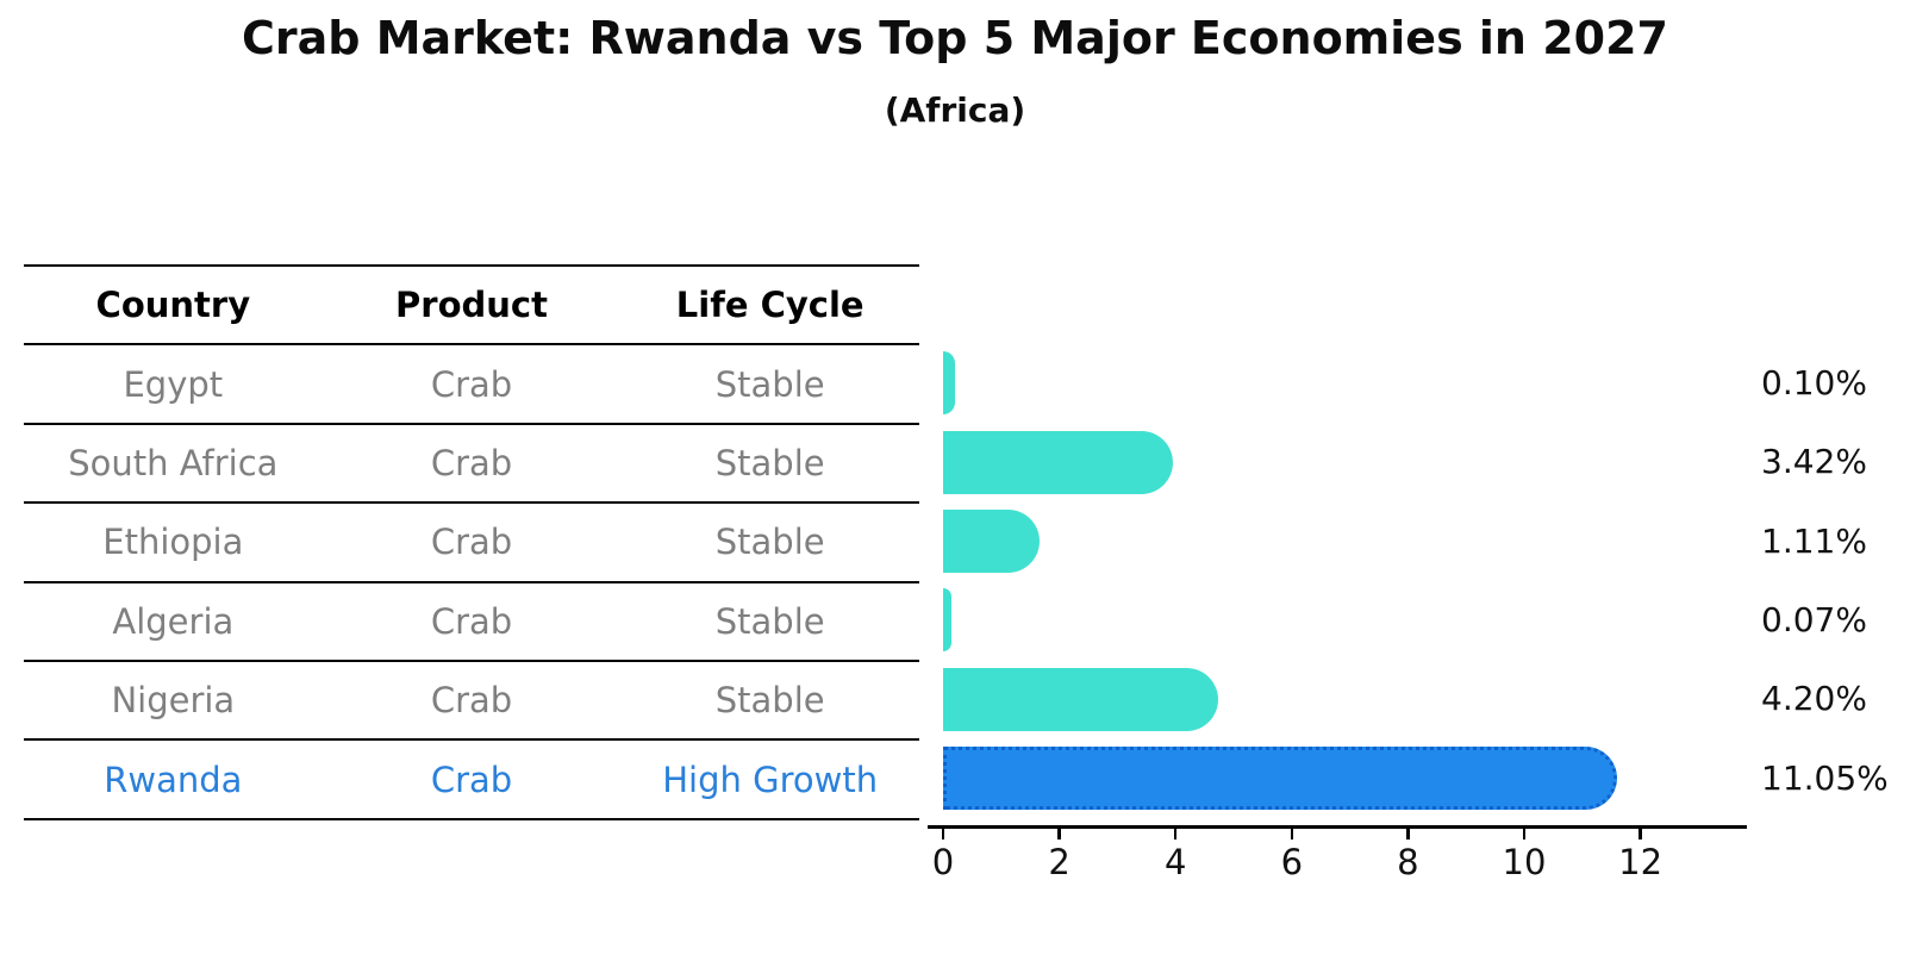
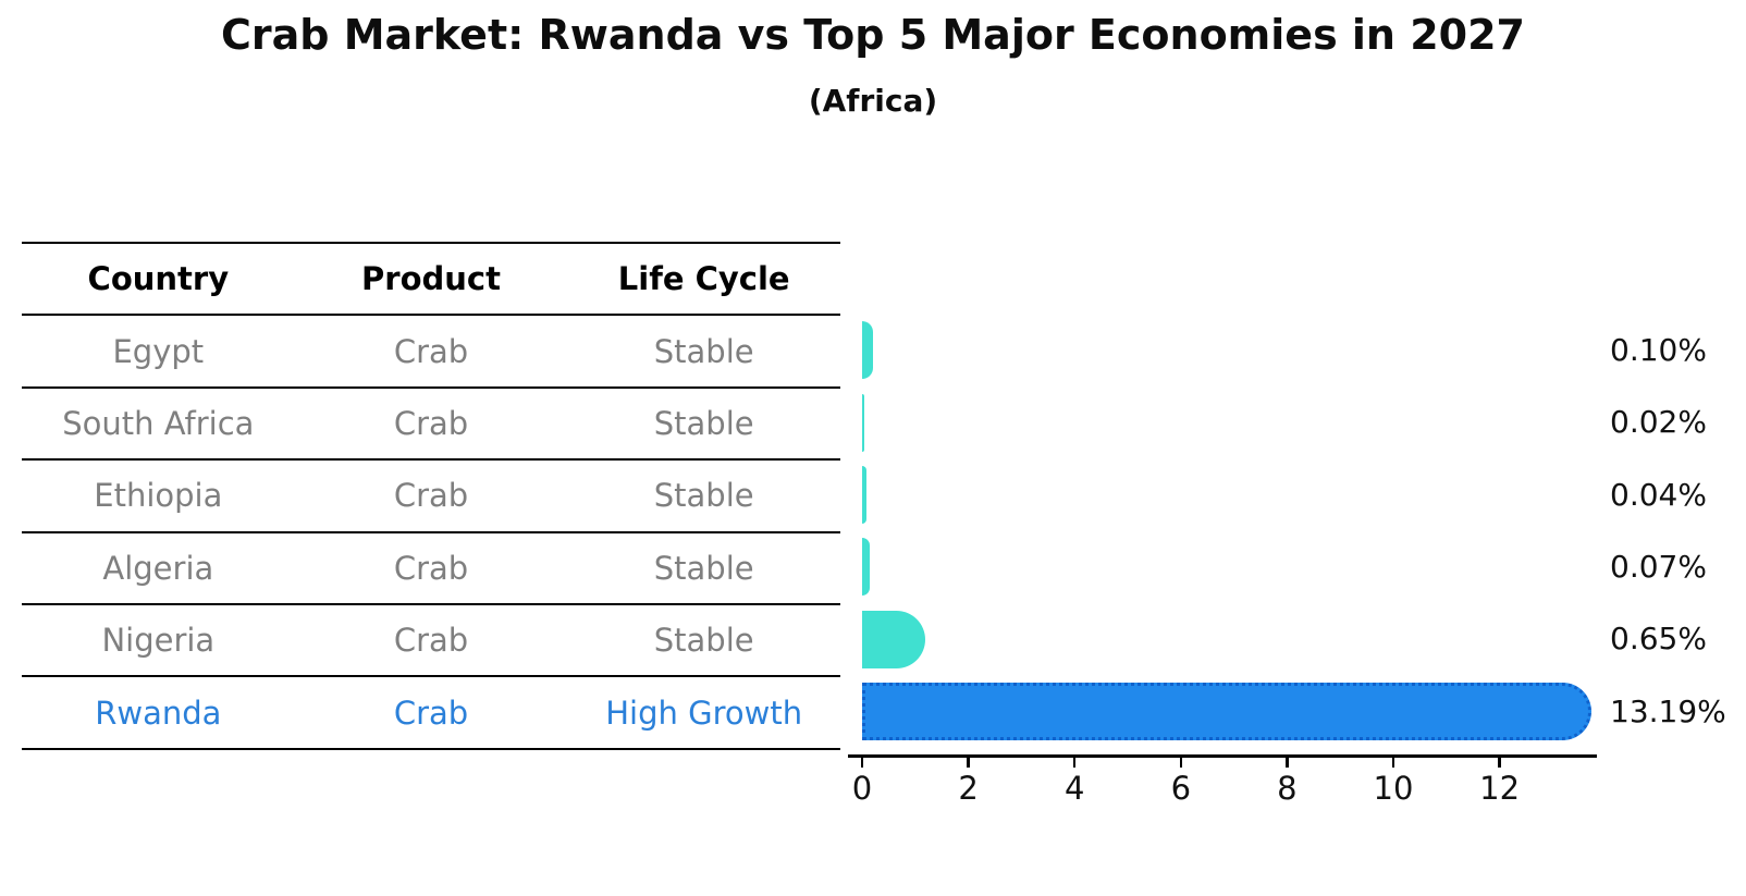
South Africa: 3.42% -> 0.02%
Ethiopia: 1.11% -> 0.04%
Nigeria: 4.20% -> 0.65%
Rwanda: 11.05% -> 13.19%
